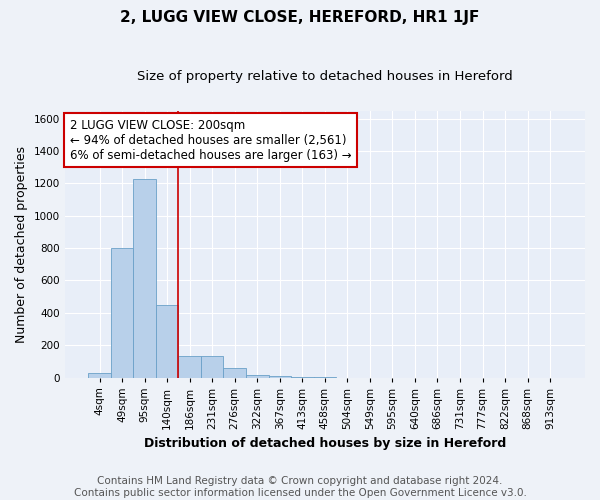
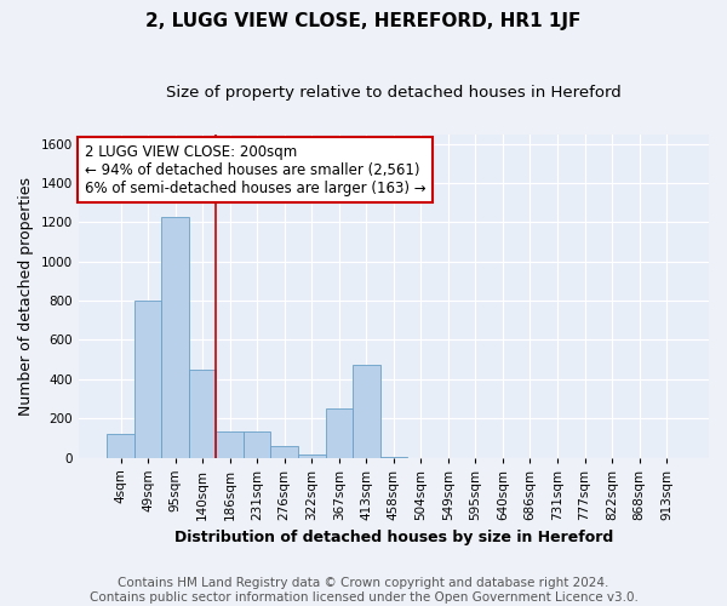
4sqm: 20 -> 120
367sqm: 10 -> 250
413sqm: 0 -> 470
